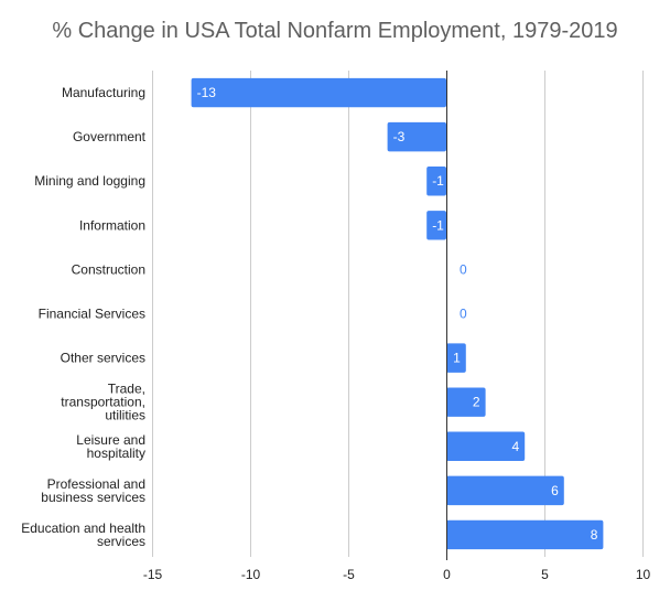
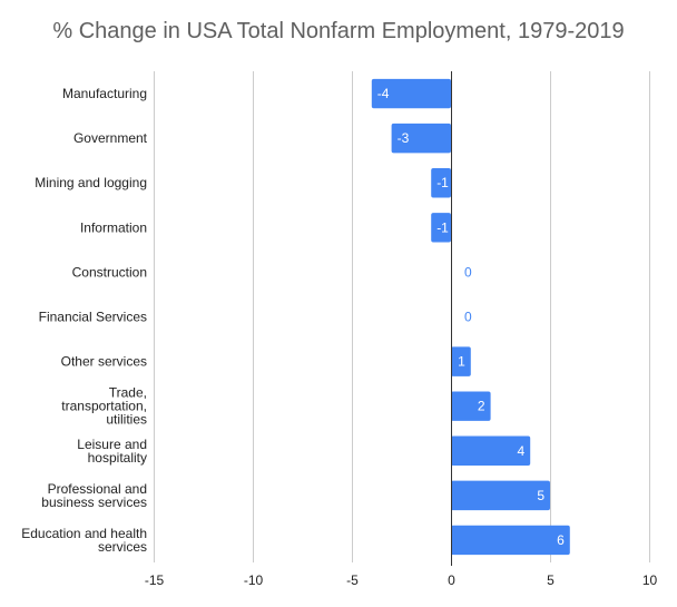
Manufacturing: -13 -> -4
Professional and business services: 6 -> 5
Education and health services: 8 -> 6
